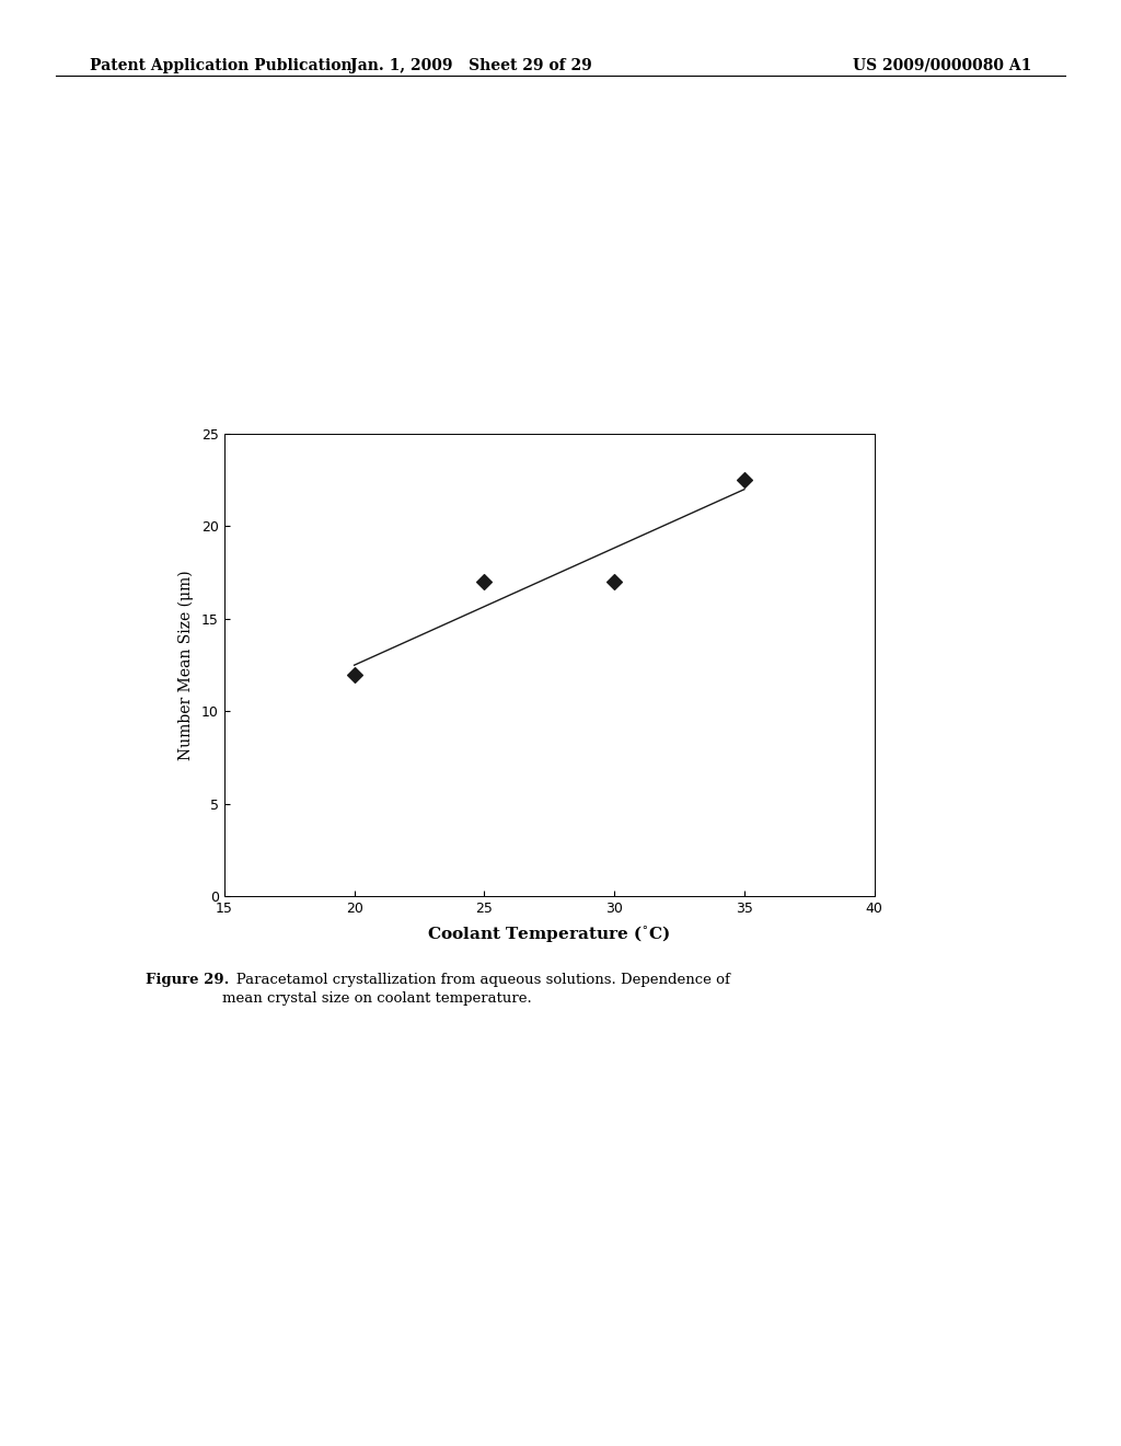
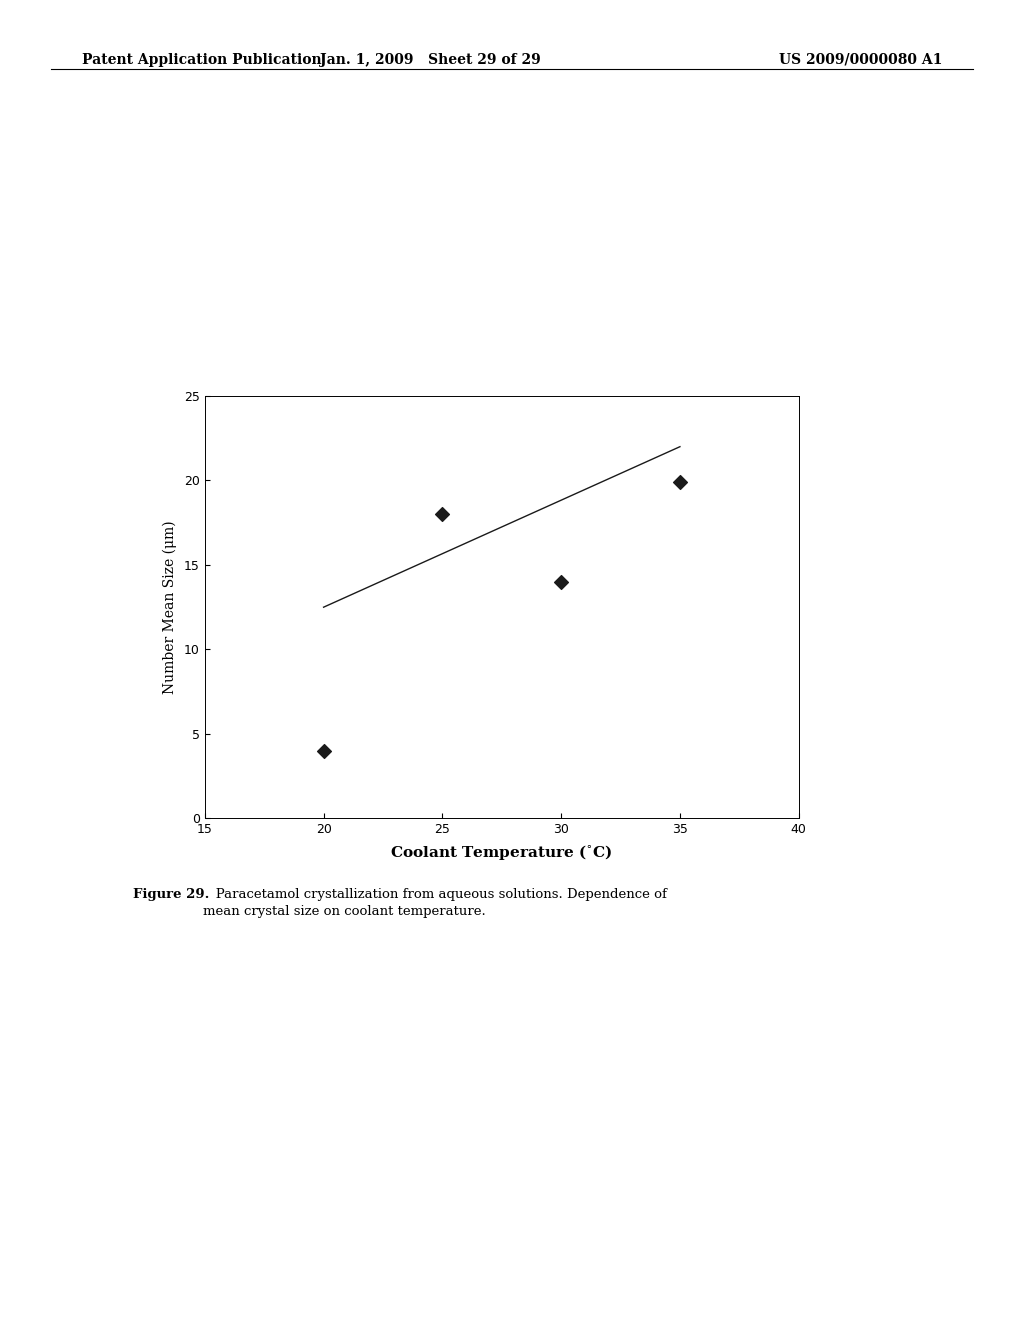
20: 12.0 -> 4.0
25: 17.0 -> 18.0
30: 17.0 -> 14.0
35: 22.5 -> 19.9
